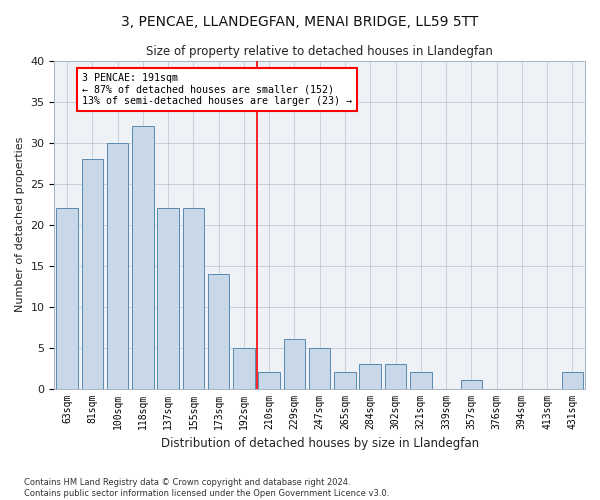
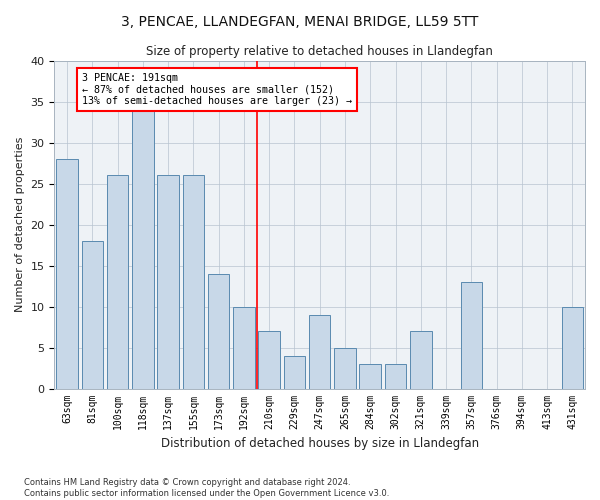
63sqm: 22 -> 28
81sqm: 28 -> 18
100sqm: 30 -> 26
118sqm: 32 -> 34
137sqm: 22 -> 26
155sqm: 22 -> 26
192sqm: 5 -> 10
210sqm: 2 -> 7
229sqm: 6 -> 4
247sqm: 5 -> 9
265sqm: 2 -> 5
321sqm: 2 -> 7
357sqm: 1 -> 13
431sqm: 2 -> 10
